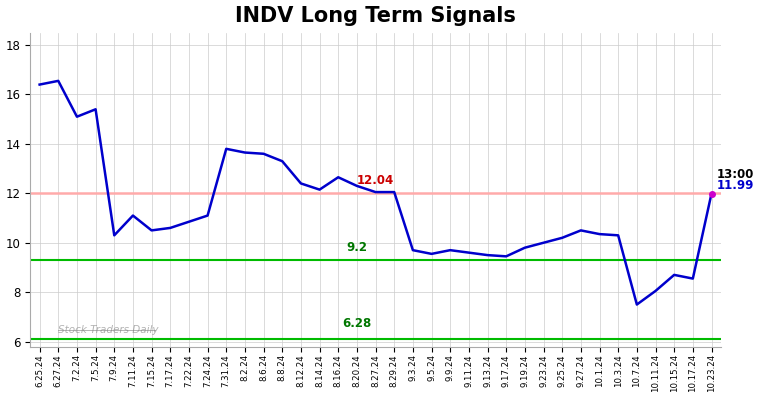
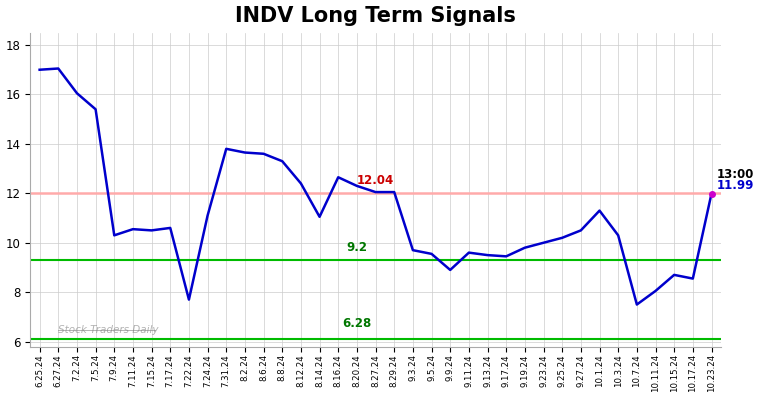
6.25.24: 16.40 -> 17.00
6.27.24: 16.55 -> 17.05
7.2.24: 15.10 -> 16.05
7.11.24: 11.10 -> 10.55
7.22.24: 10.85 -> 7.70
8.14.24: 12.15 -> 11.05
9.9.24: 9.70 -> 8.90
10.1.24: 10.35 -> 11.30
